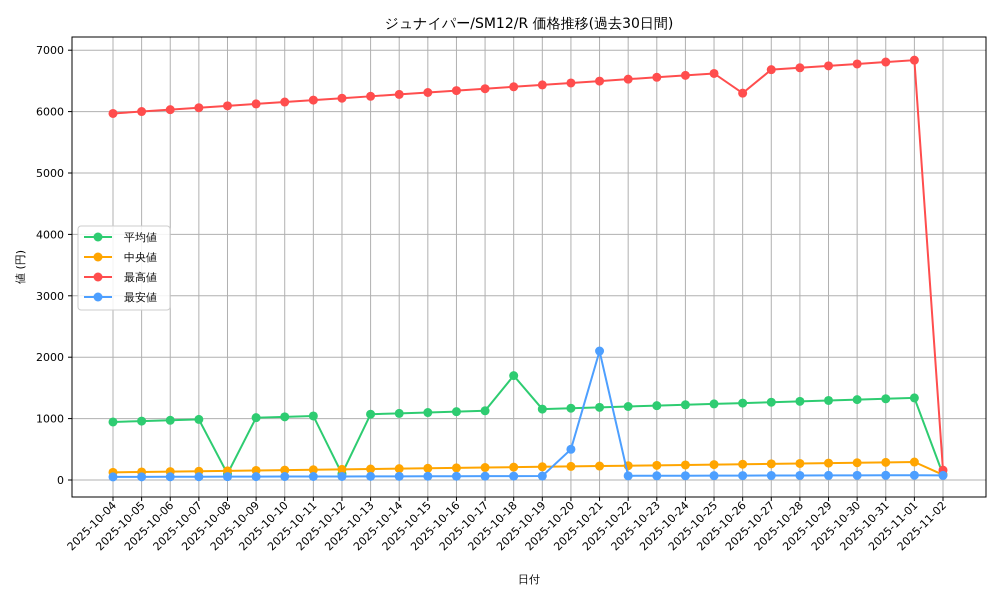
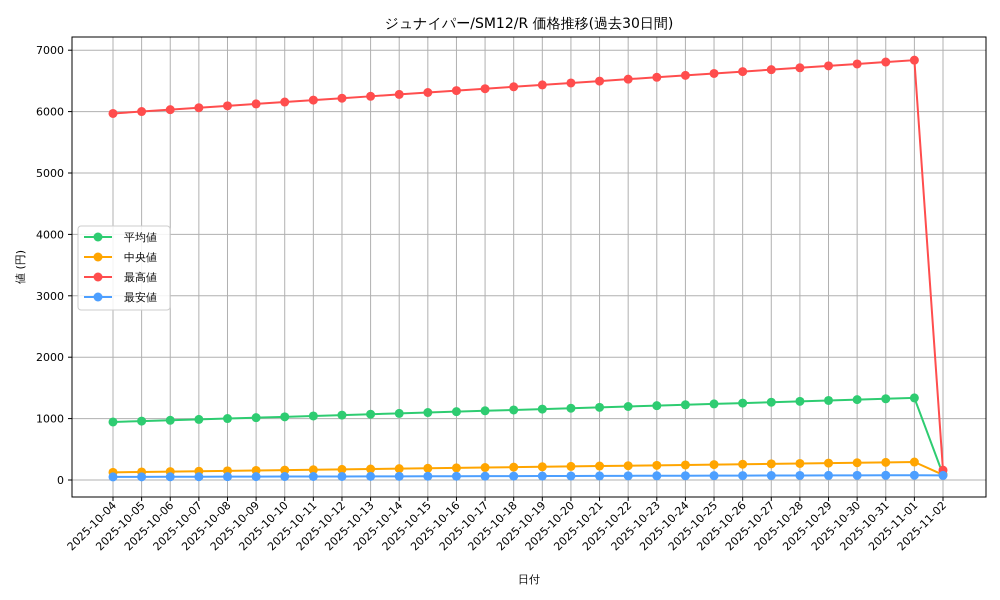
平均値/2025-10-08: 100 -> 1000
平均値/2025-10-12: 100 -> 1100
平均値/2025-10-18: 1700 -> 1100
最安値/2025-10-20: 500 -> 100
最安値/2025-10-21: 2100 -> 100
最高値/2025-10-26: 6300 -> 6700
